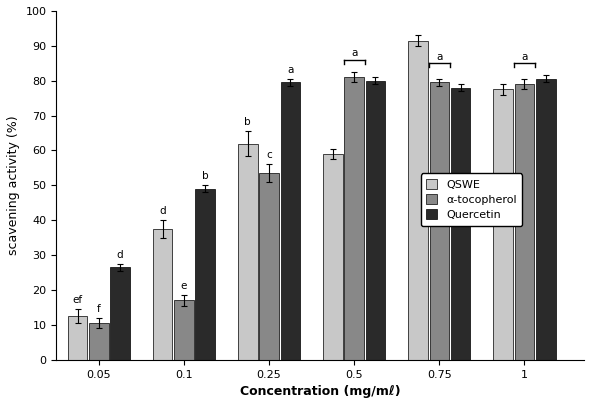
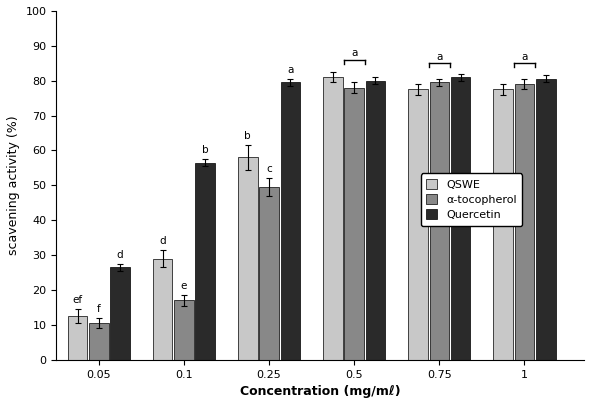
QSWE/0.1: 37.5 -> 29.0
Quercetin/0.1: 49.0 -> 56.5
QSWE/0.25: 62.0 -> 58.0
α-tocopherol/0.25: 53.5 -> 49.5
QSWE/0.5: 59.0 -> 81.0
α-tocopherol/0.5: 81.0 -> 78.0
QSWE/0.75: 91.5 -> 77.5
Quercetin/0.75: 78.0 -> 81.0
